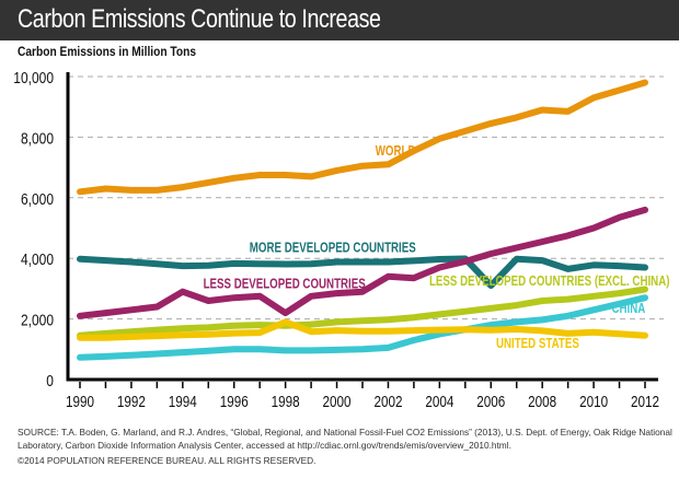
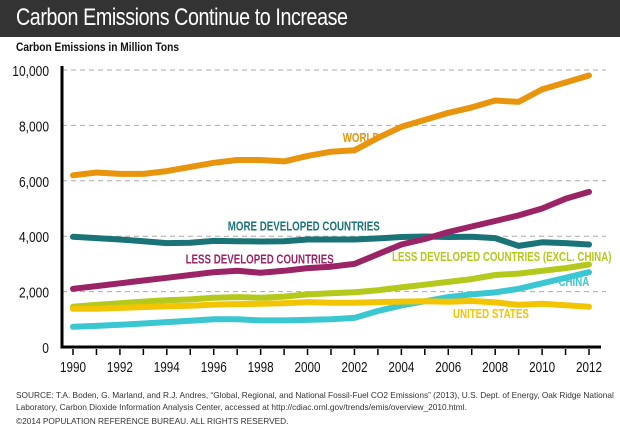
LESS DEVELOPED COUNTRIES/1994: 2900 -> 2500
LESS DEVELOPED COUNTRIES/1998: 2200 -> 2700
UNITED STATES/1998: 1900 -> 1600
LESS DEVELOPED COUNTRIES/2002: 3400 -> 3000
MORE DEVELOPED COUNTRIES/2006: 3100 -> 4000
